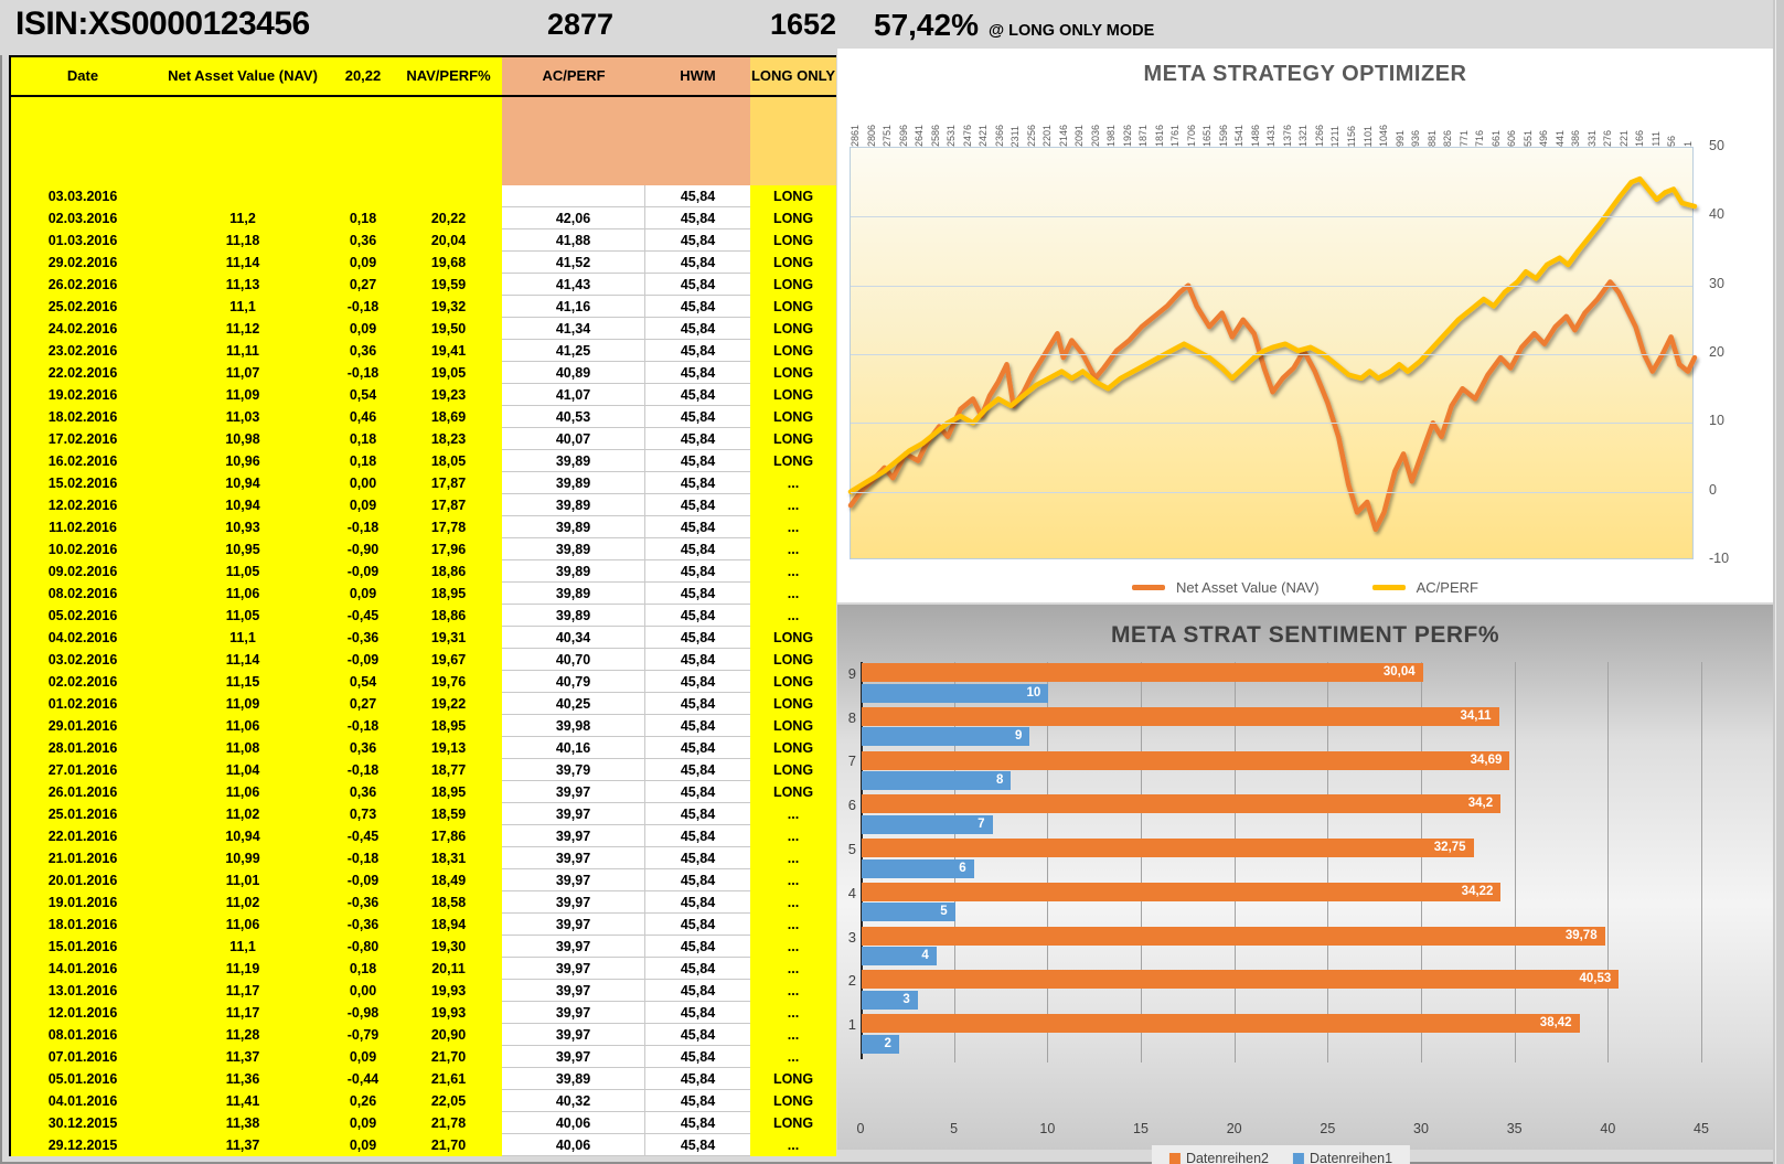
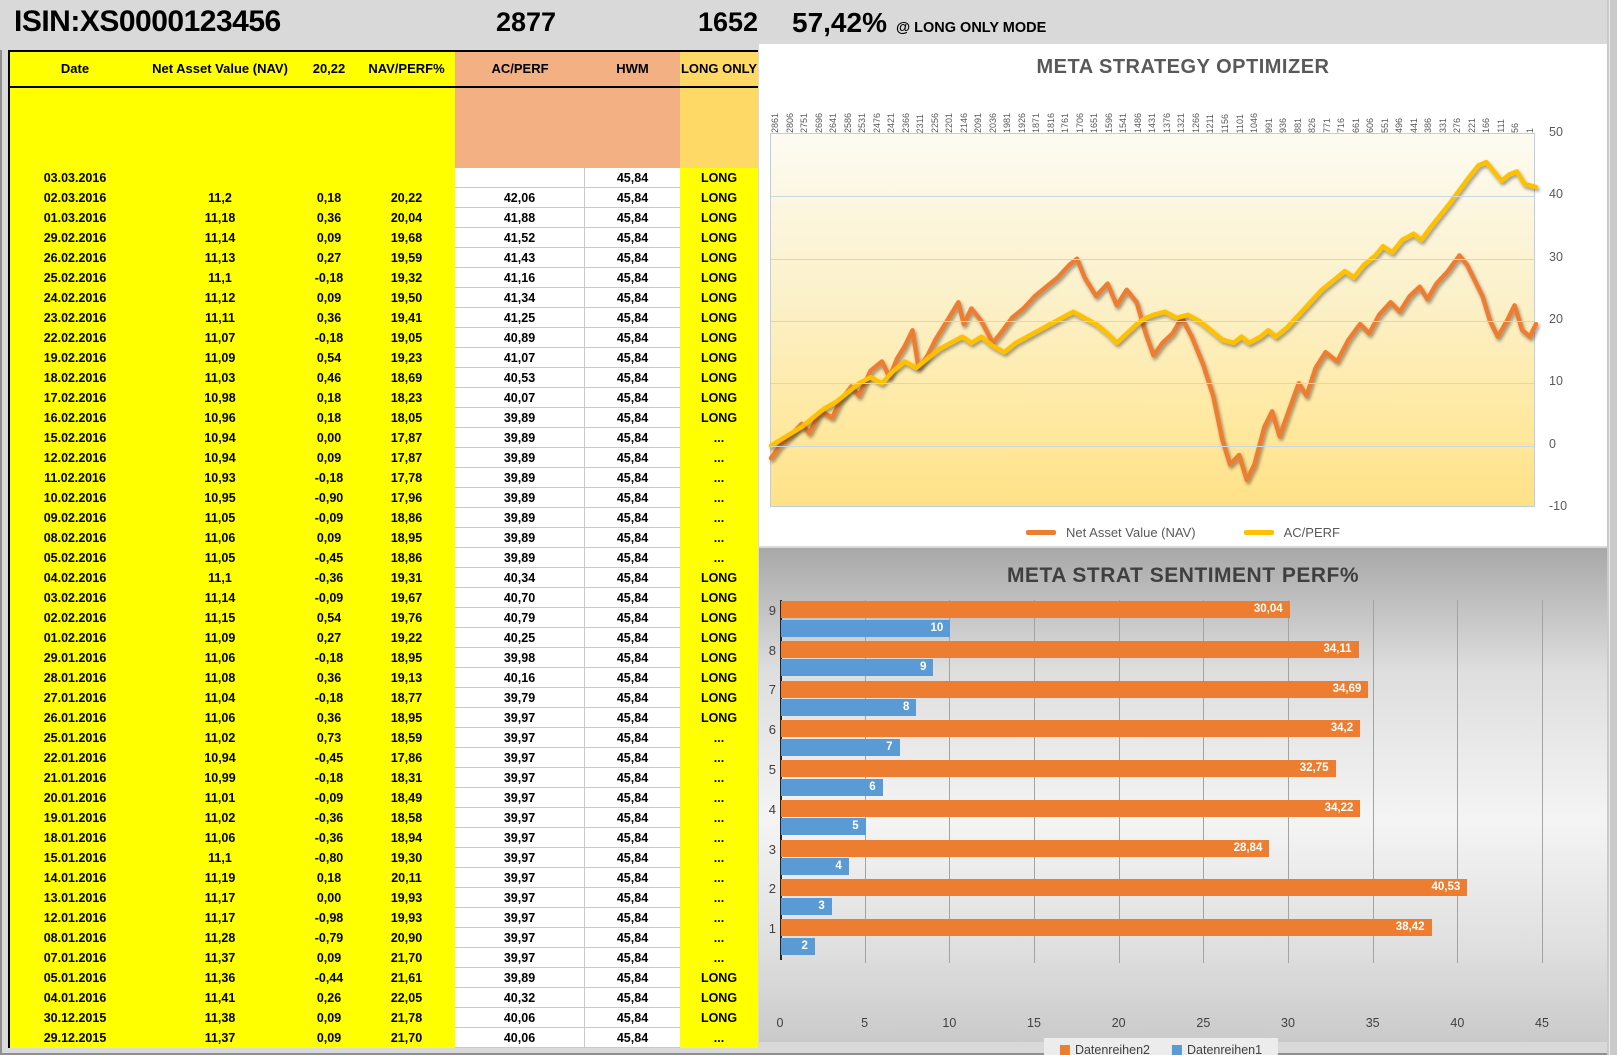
META STRAT SENTIMENT PERF%/Datenreihen2/3: 39,78 -> 28,84
